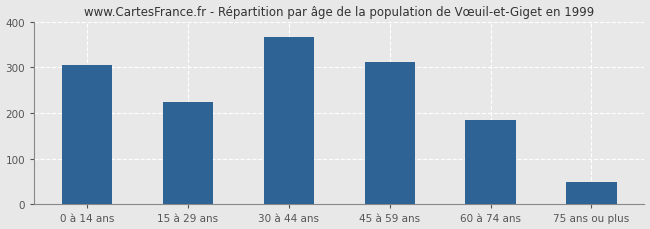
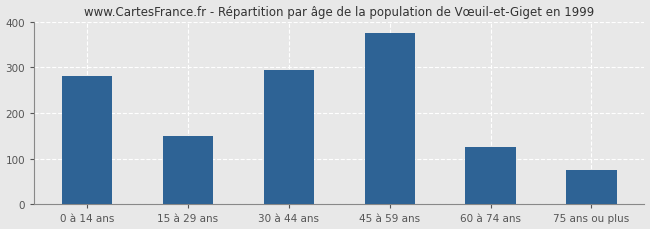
0 à 14 ans: 305 -> 280
15 à 29 ans: 224 -> 150
30 à 44 ans: 366 -> 295
45 à 59 ans: 311 -> 375
60 à 74 ans: 185 -> 125
75 ans ou plus: 48 -> 75
